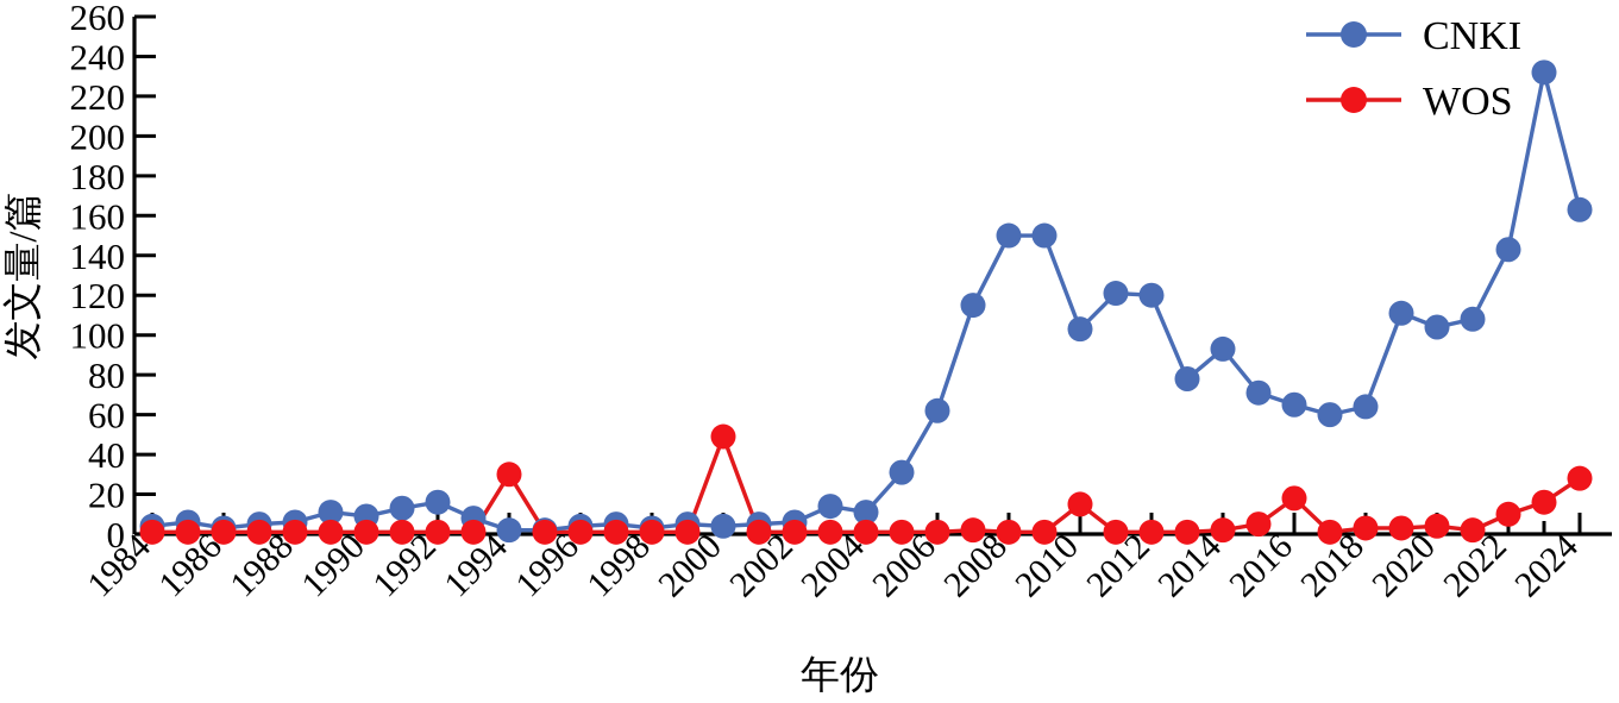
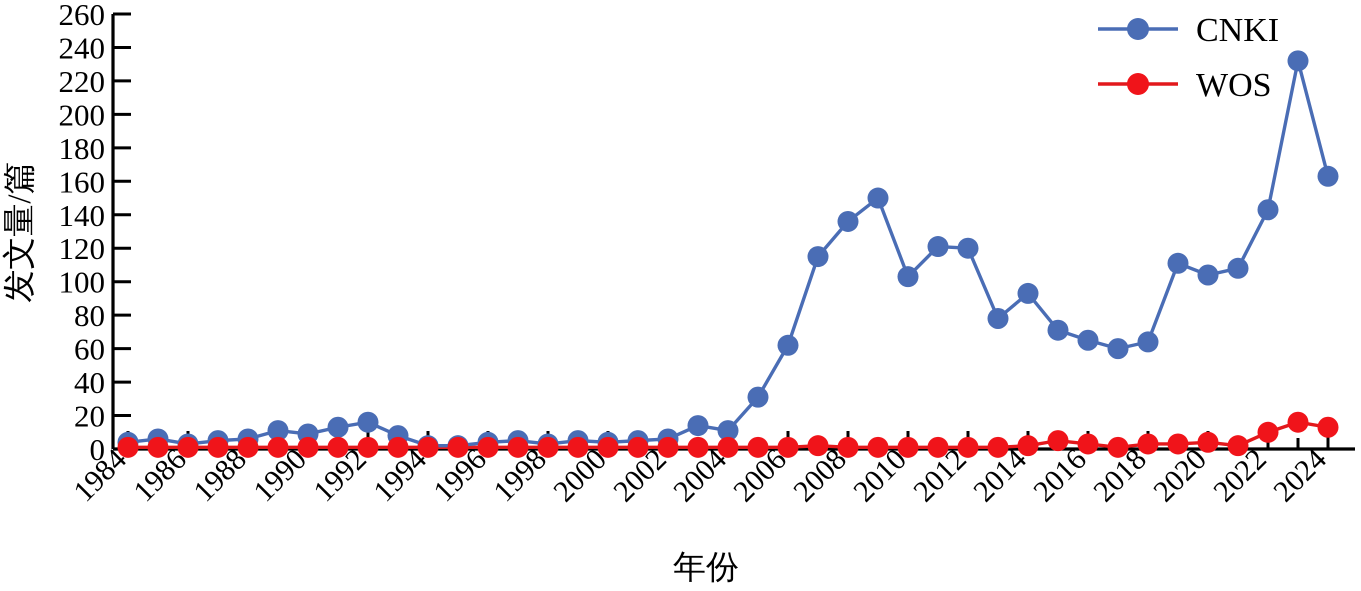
WOS/1994: 30 -> 1
WOS/2000: 49 -> 1
CNKI/2008: 150 -> 136
WOS/2010: 15 -> 1
WOS/2016: 18 -> 3
WOS/2024: 28 -> 13
